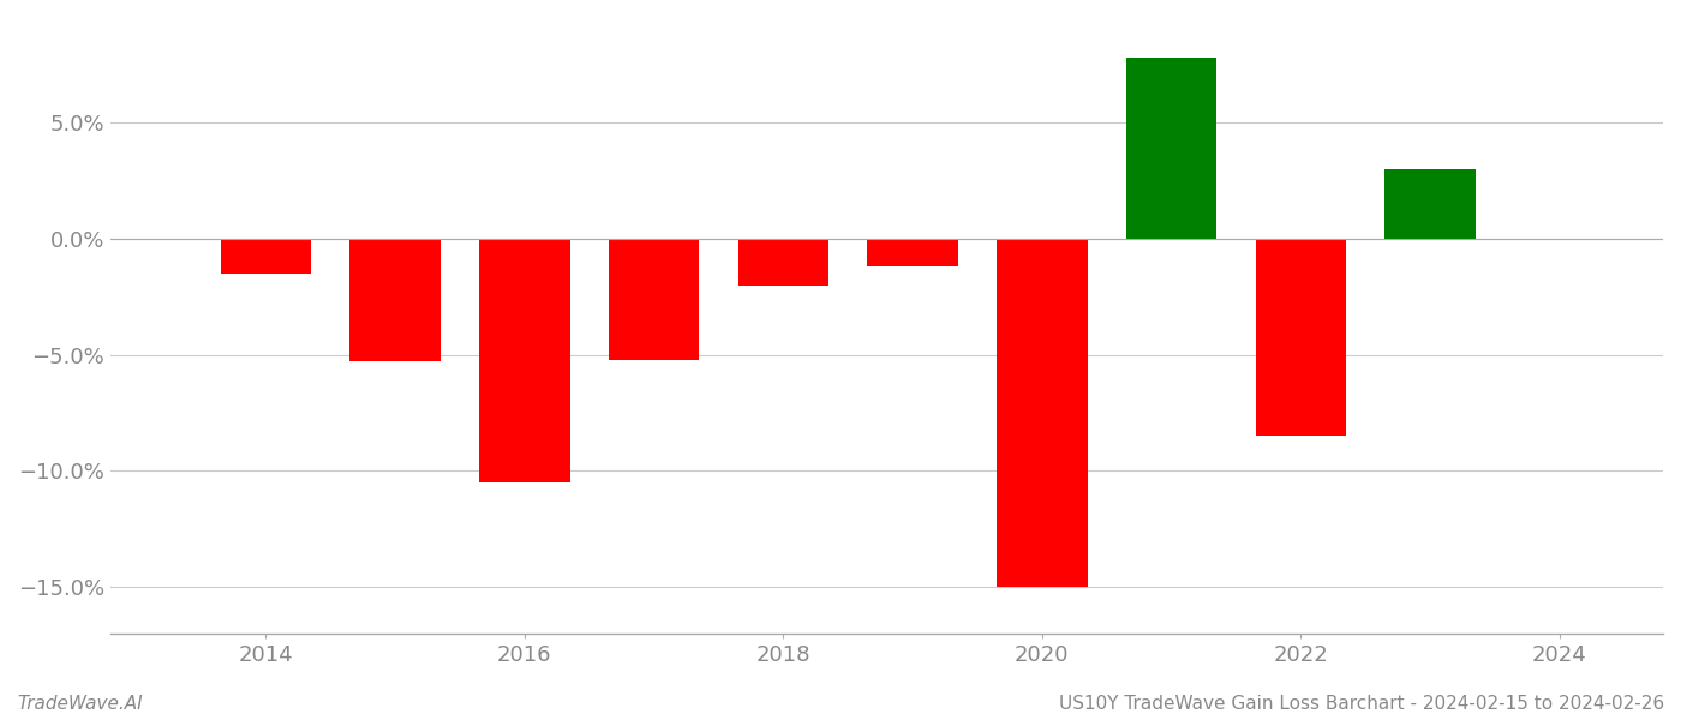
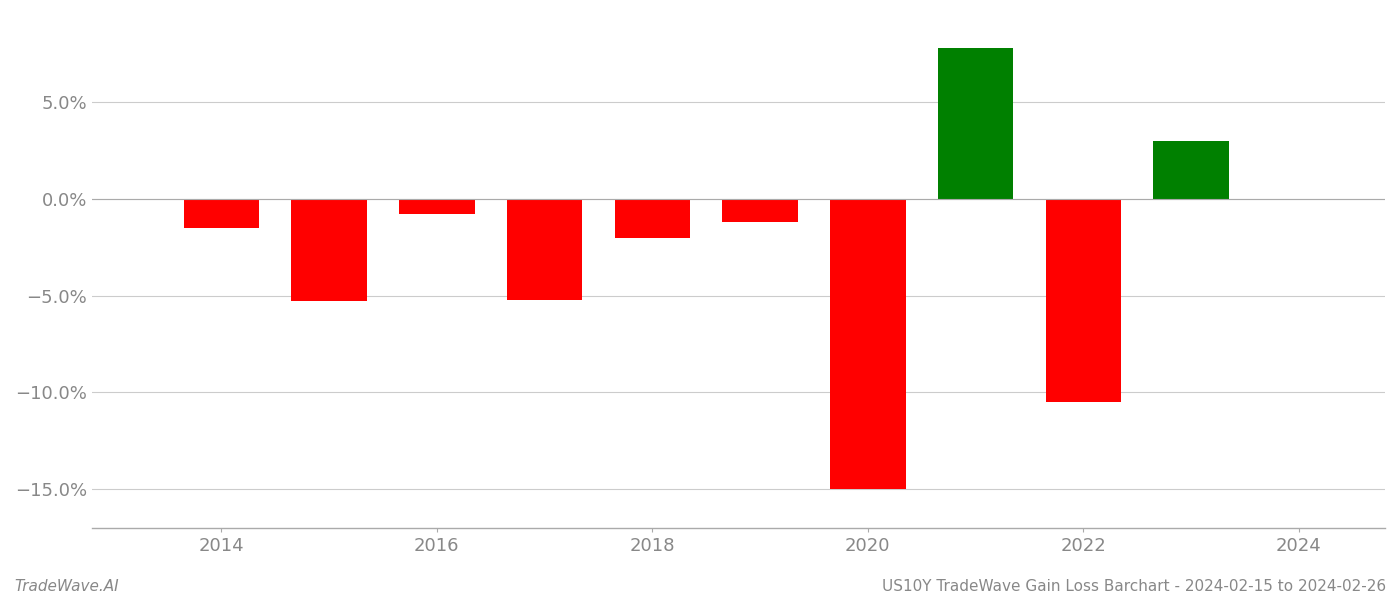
2016: -10.5% -> -0.8%
2022: -8.5% -> -10.5%
